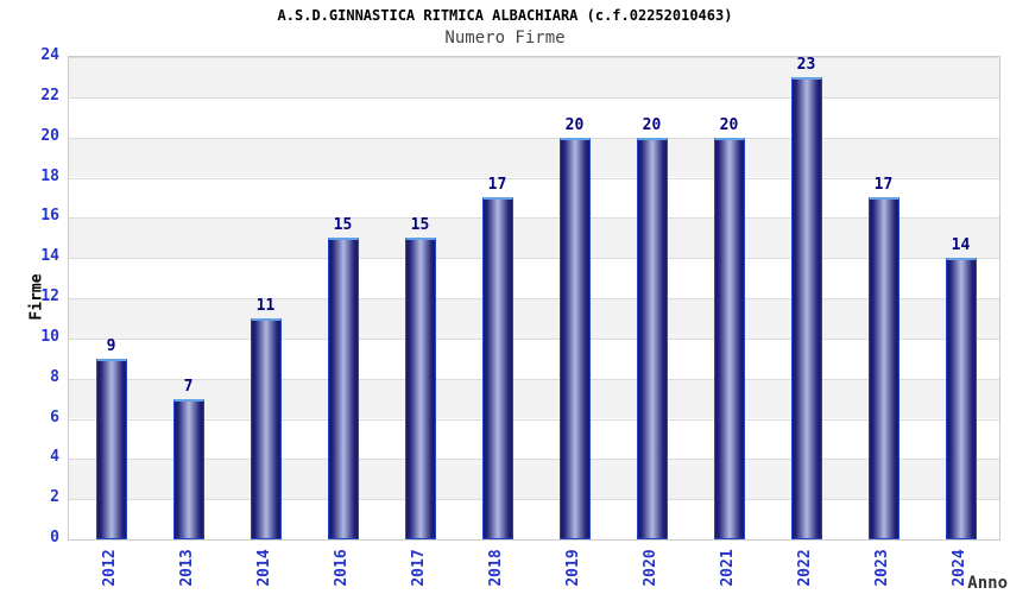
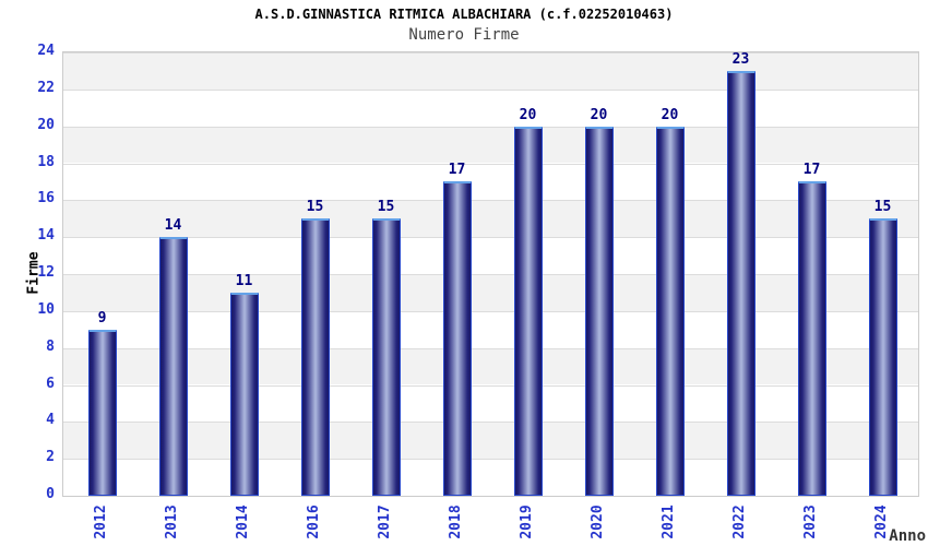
2013: 7 -> 14
2024: 14 -> 15
